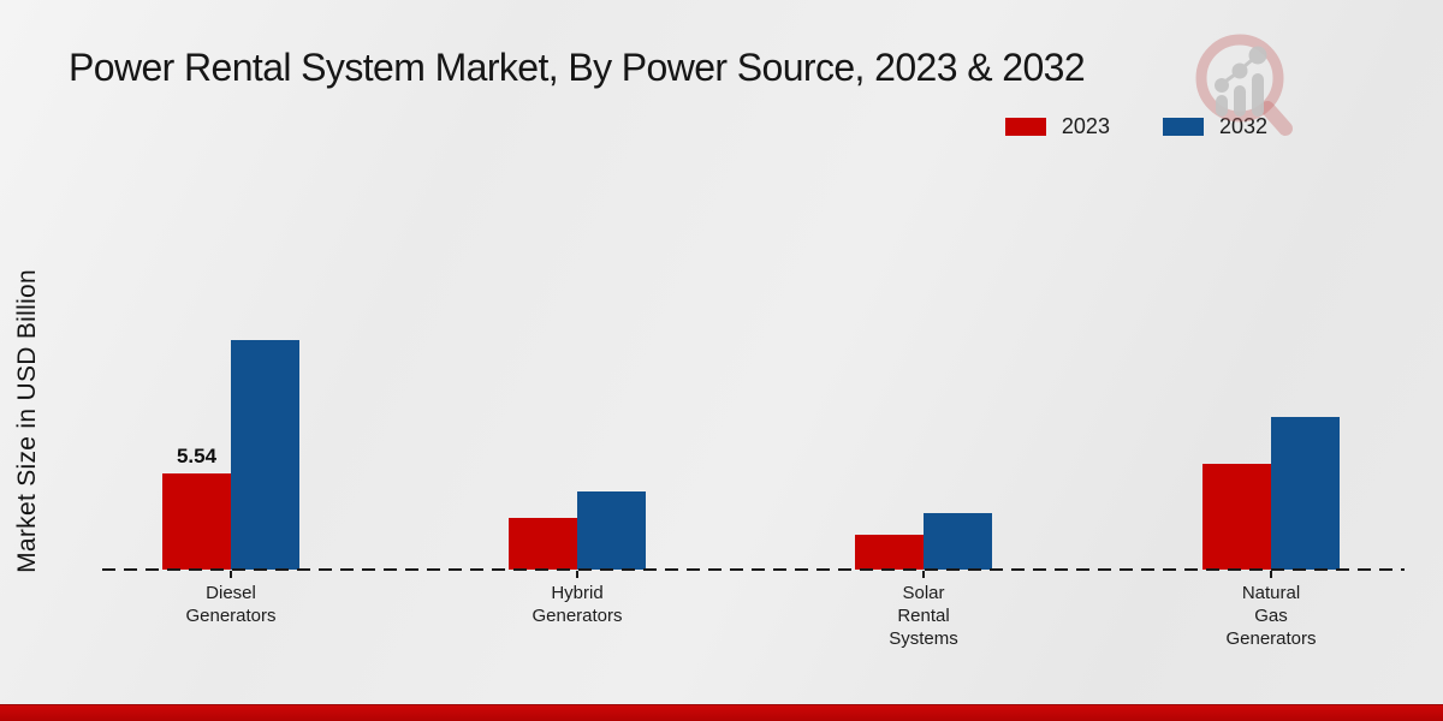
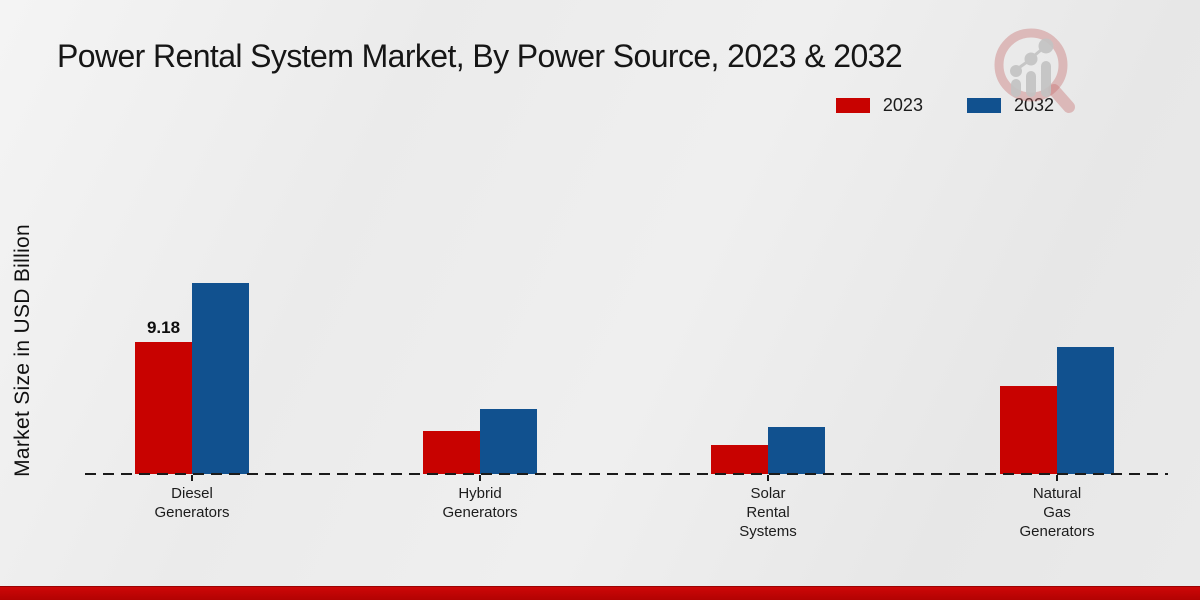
2023/Diesel Generators: 5.54 -> 9.18
